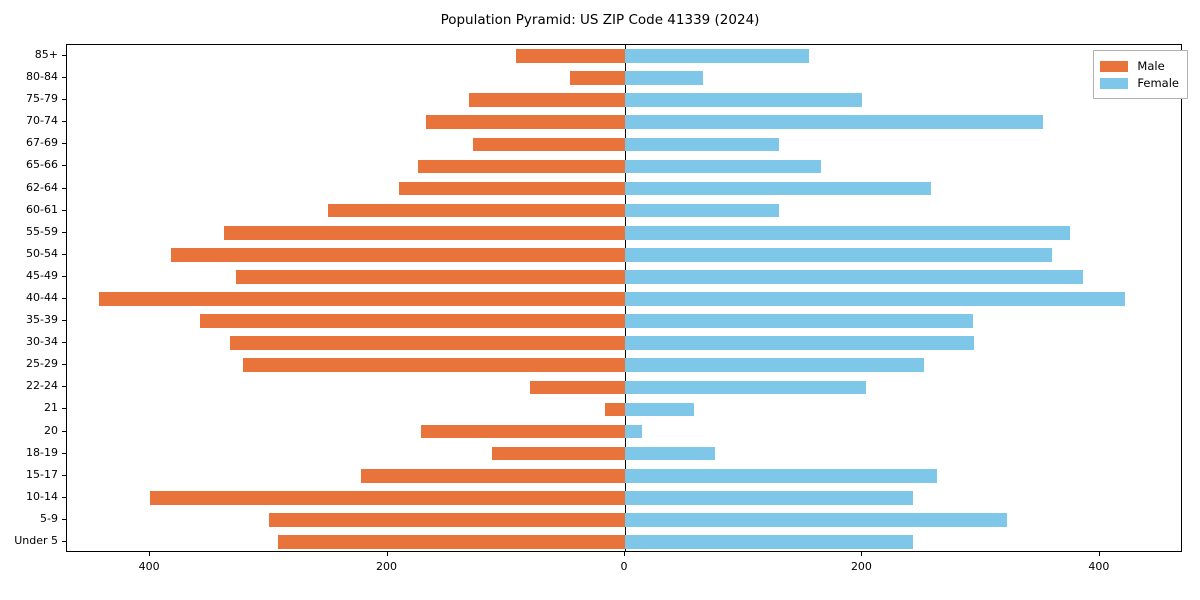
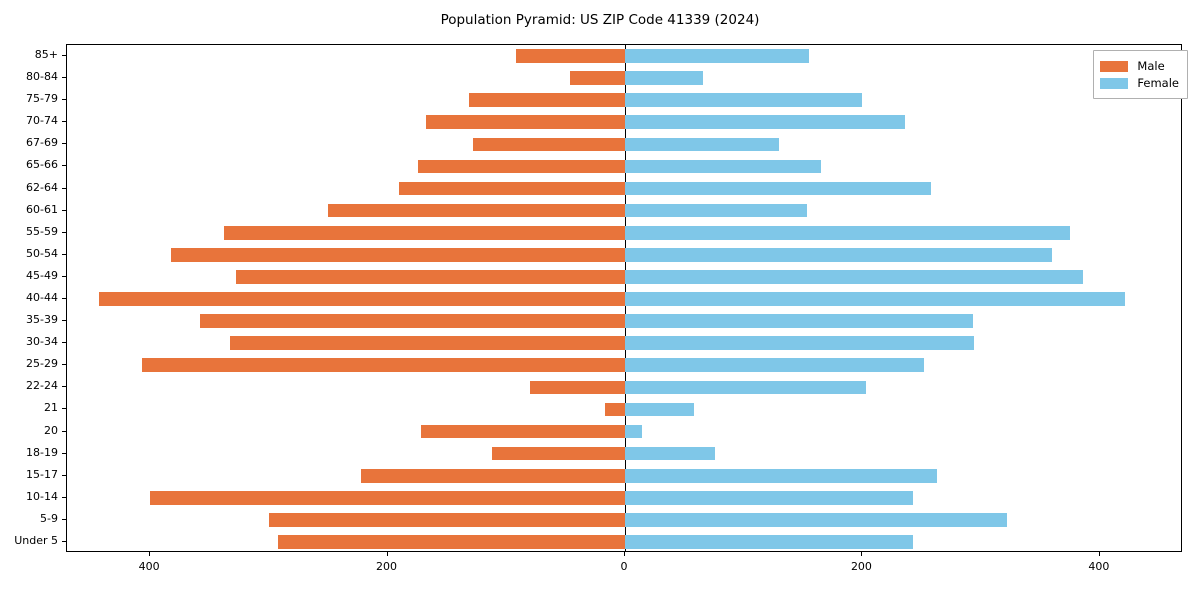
Female/70-74: 352 -> 236
Female/60-61: 130 -> 153
Male/25-29: 322 -> 407
